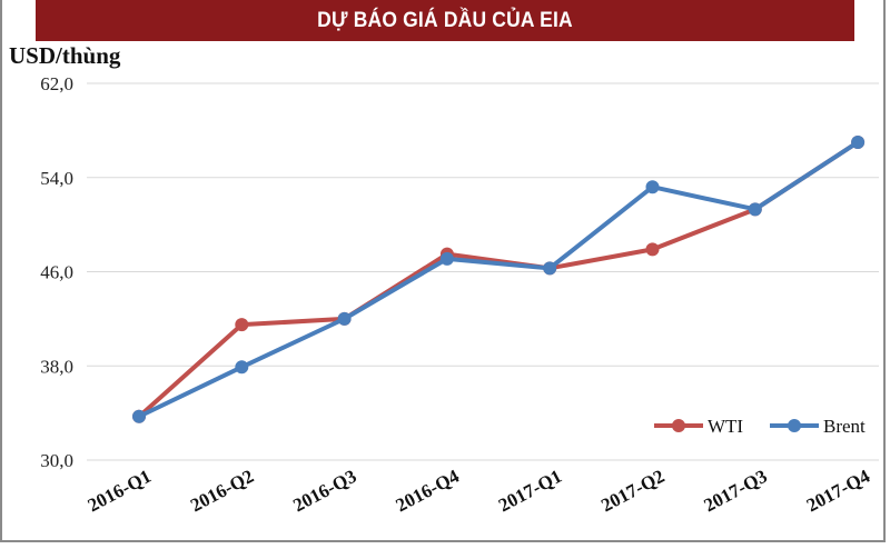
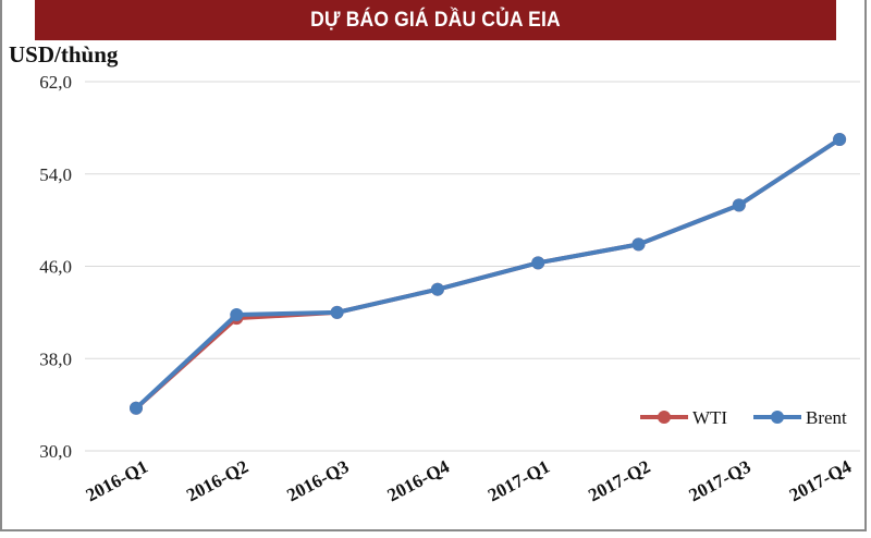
Brent/2016-Q2: 37,9 -> 41,8
WTI/2016-Q4: 47,5 -> 44,0
Brent/2016-Q4: 47,1 -> 44,0
Brent/2017-Q2: 53,2 -> 47,9
